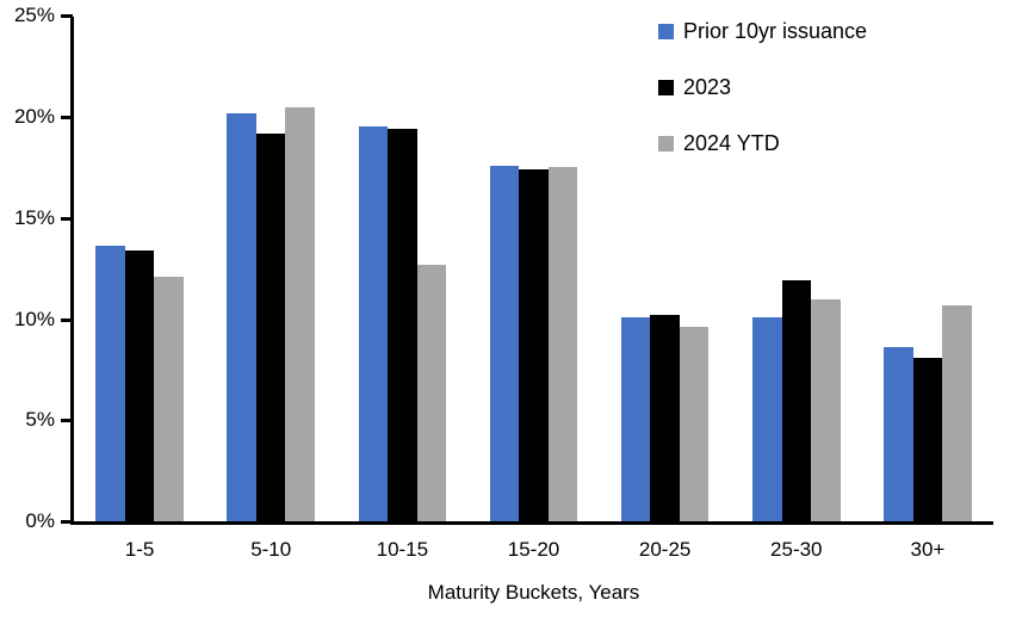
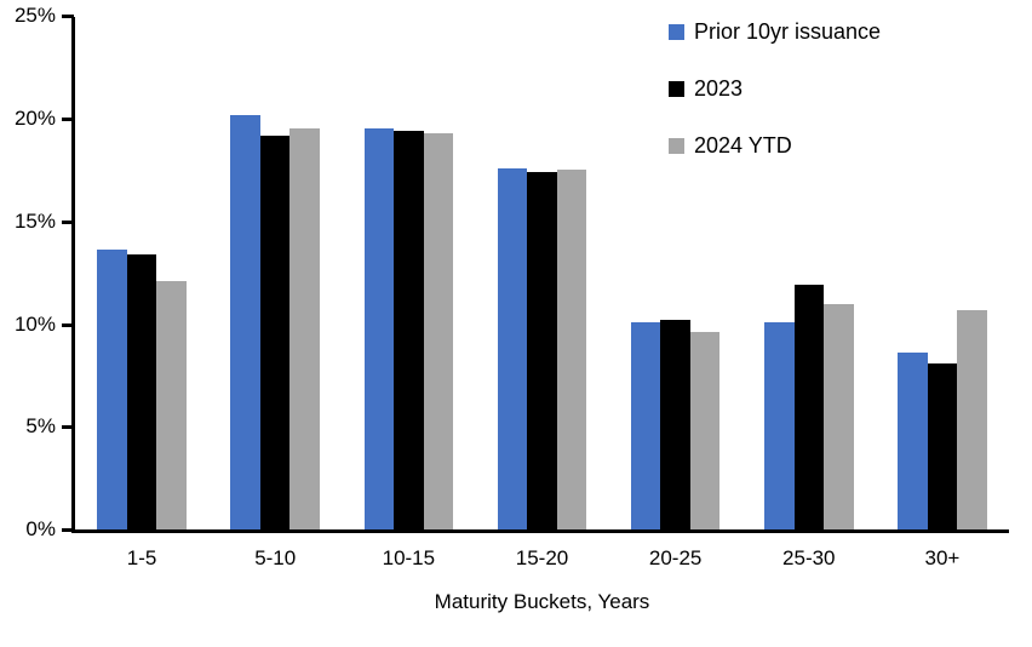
2024 YTD/5-10: 20.5% -> 19.5%
2024 YTD/10-15: 12.7% -> 19.3%
